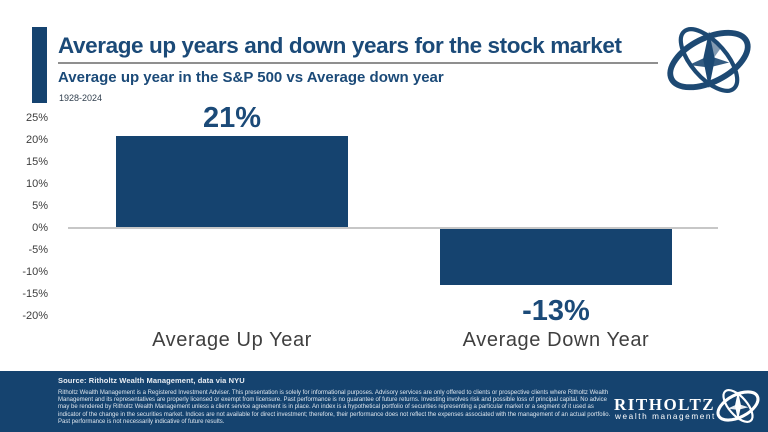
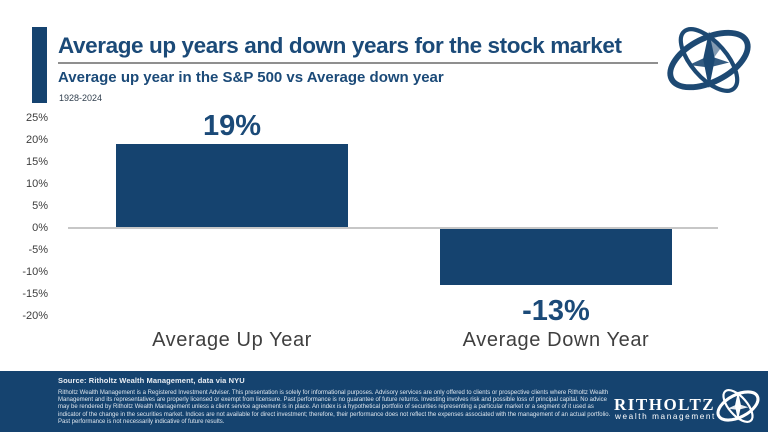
Average Up Year: 21% -> 19%
